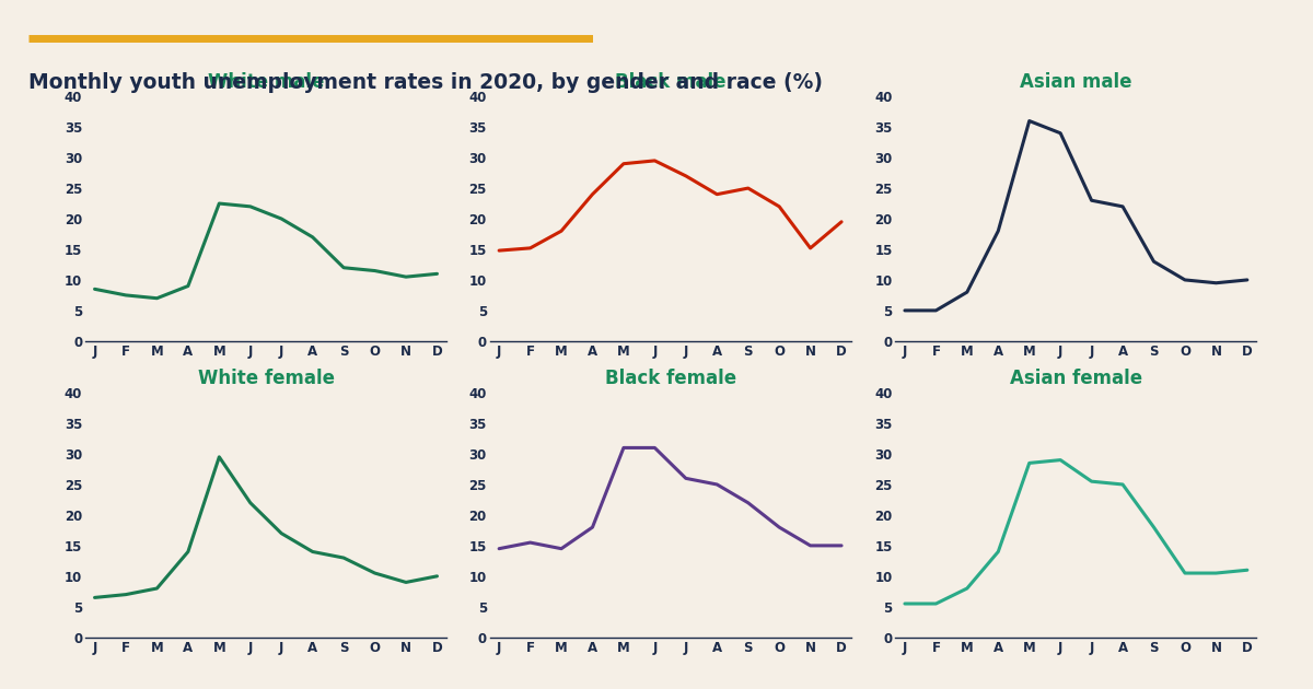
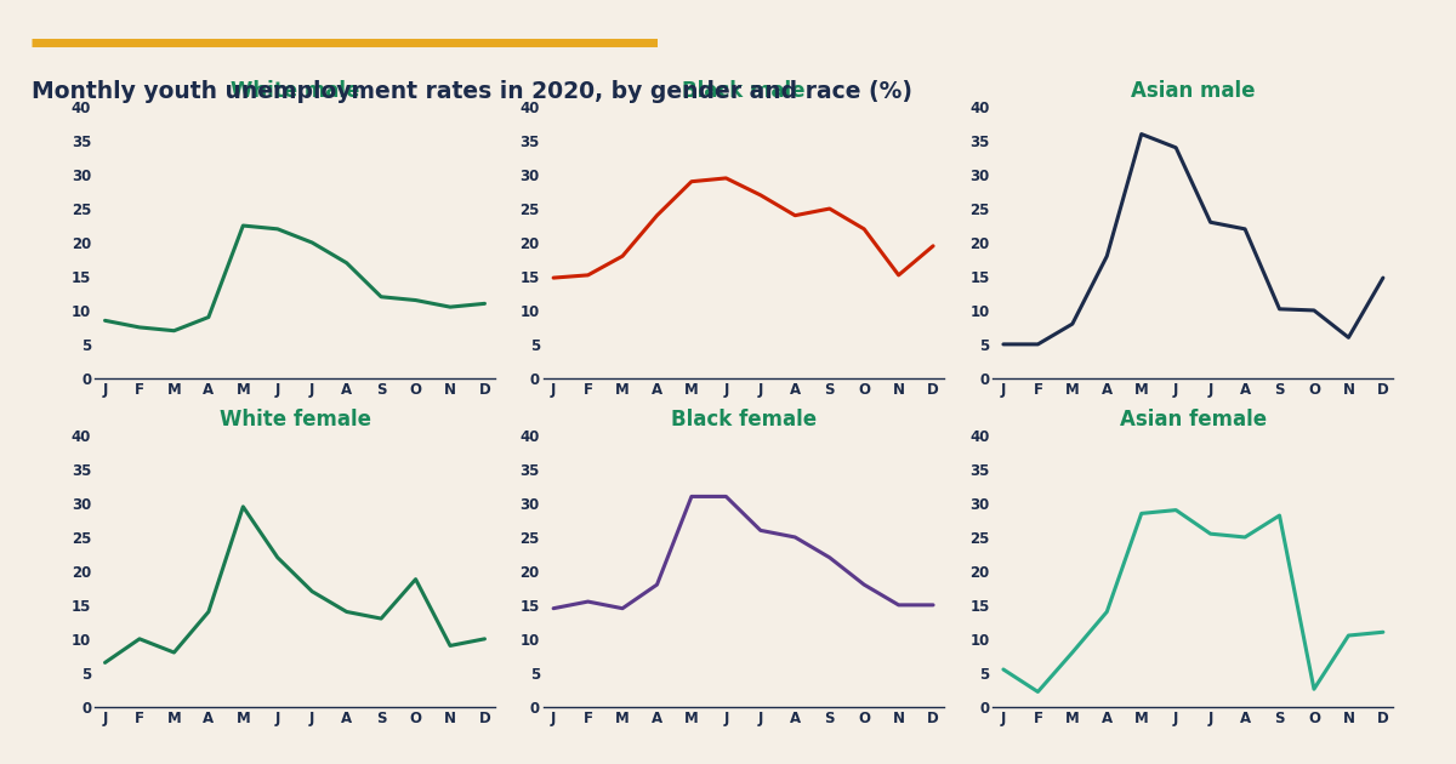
Asian male/S: 13.0 -> 10.2
Asian male/N: 9.5 -> 6.0
Asian male/D: 10.0 -> 14.8
White female/F: 7.0 -> 10.0
White female/O: 10.5 -> 18.8
Asian female/F: 5.5 -> 2.2
Asian female/S: 18.0 -> 28.2
Asian female/O: 10.5 -> 2.6
